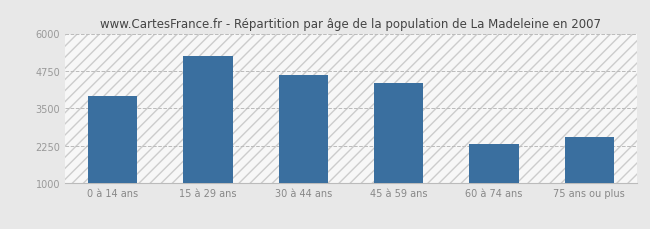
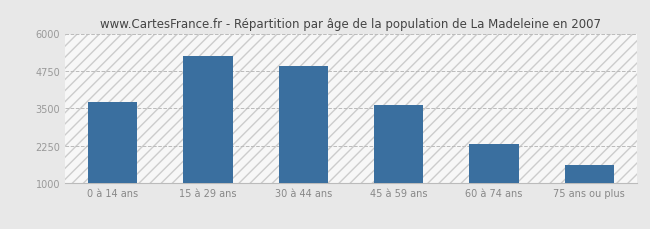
0 à 14 ans: 3900 -> 3700
30 à 44 ans: 4600 -> 4900
45 à 59 ans: 4350 -> 3600
75 ans ou plus: 2550 -> 1600
